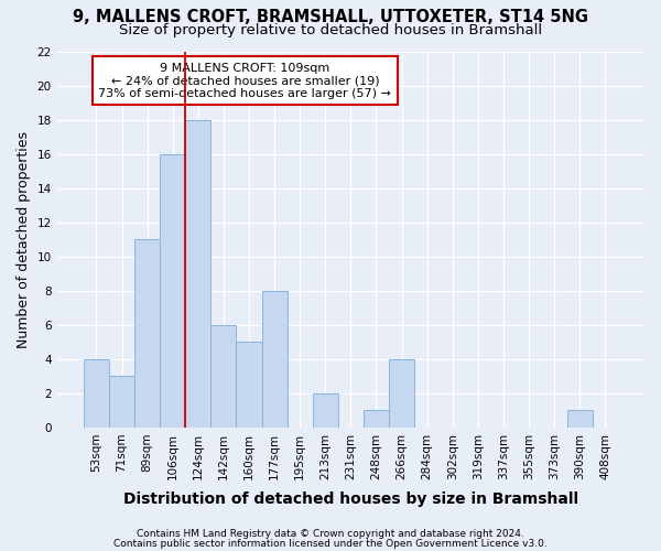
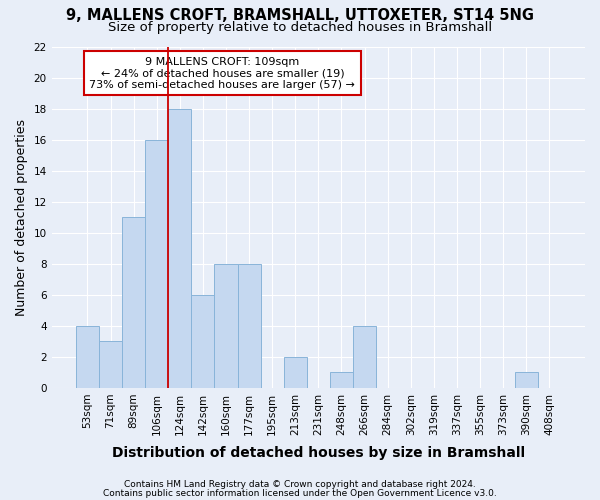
160sqm: 5 -> 8
